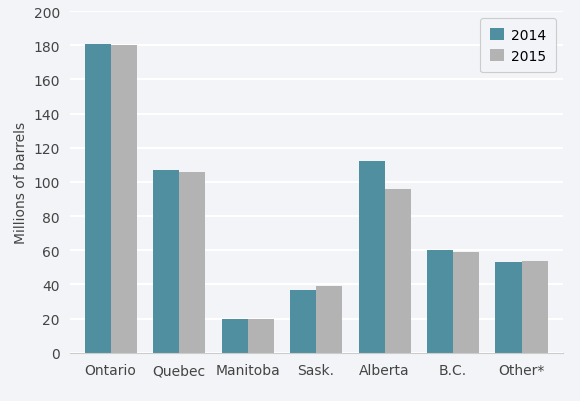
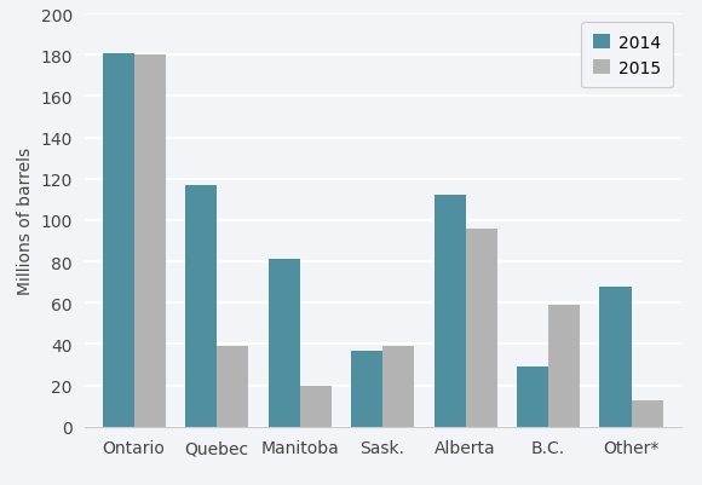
2014/Quebec: 107 -> 117
2015/Quebec: 106 -> 39
2014/Manitoba: 20 -> 81
2014/B.C.: 60 -> 29
2014/Other*: 53 -> 68
2015/Other*: 54 -> 13
